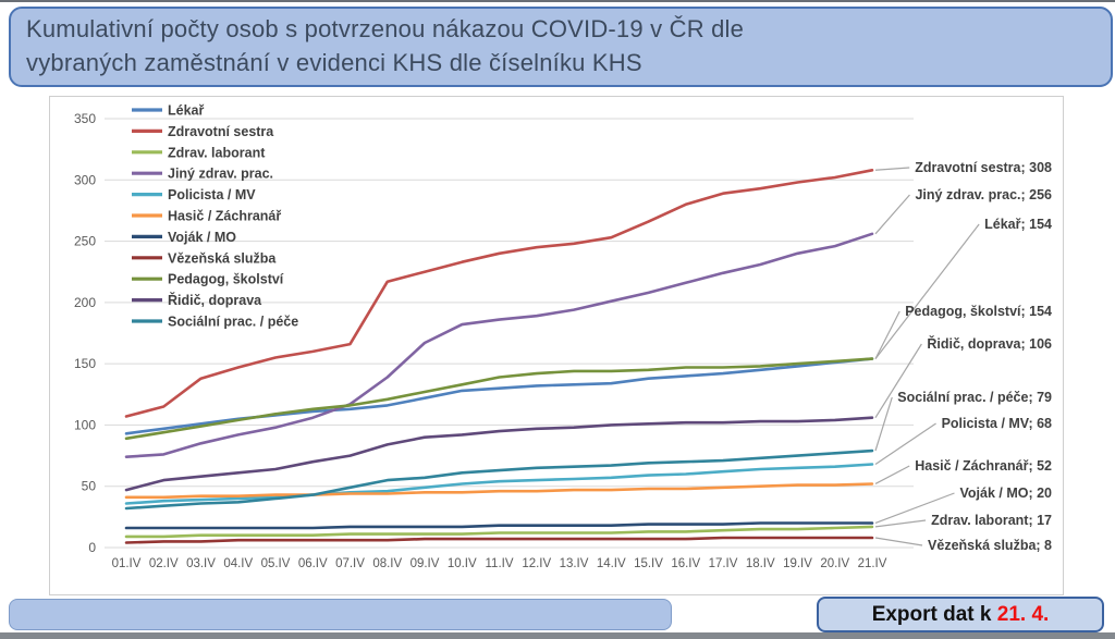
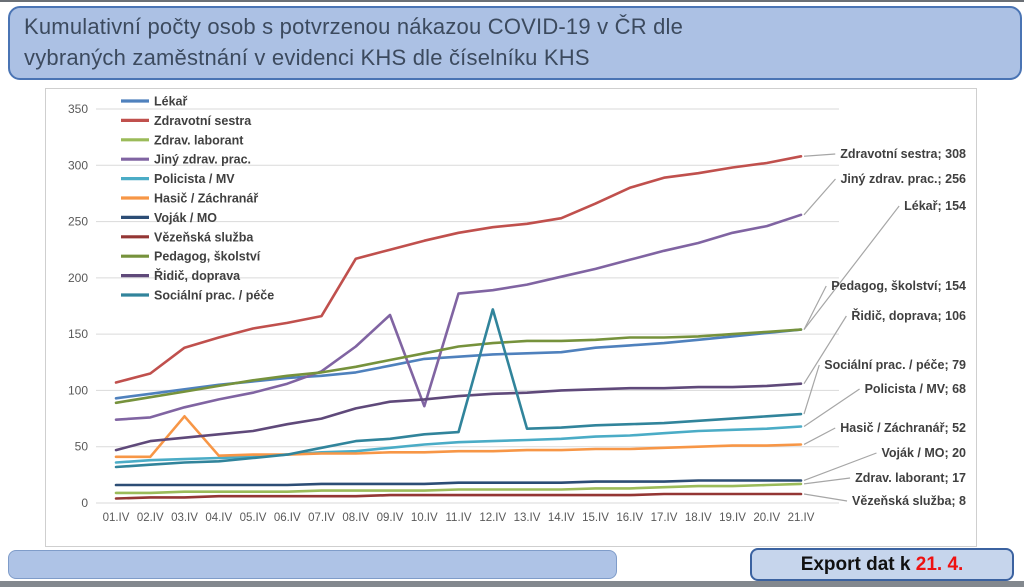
Hasič / Záchranář/03.IV: 42 -> 77
Jiný zdrav. prac./10.IV: 182 -> 86
Sociální prac. / péče/12.IV: 65 -> 172
